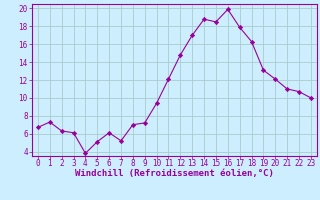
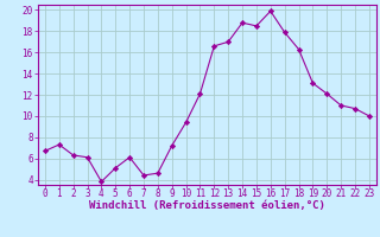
7: 5.2 -> 4.4
8: 7.0 -> 4.6
12: 14.8 -> 16.6
